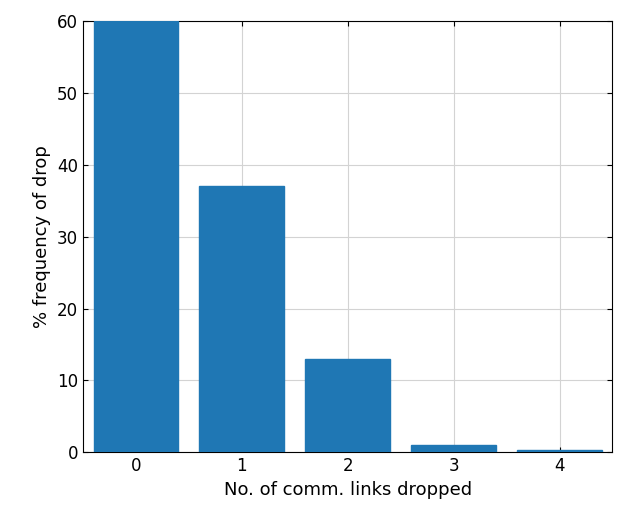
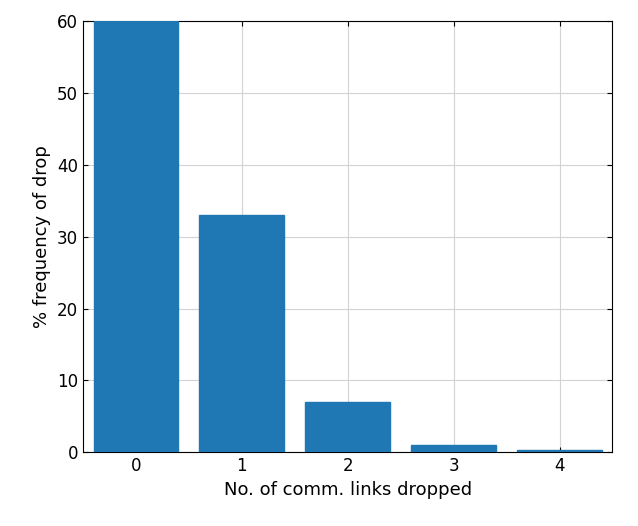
1: 37.0 -> 33.0
2: 13.0 -> 7.0
